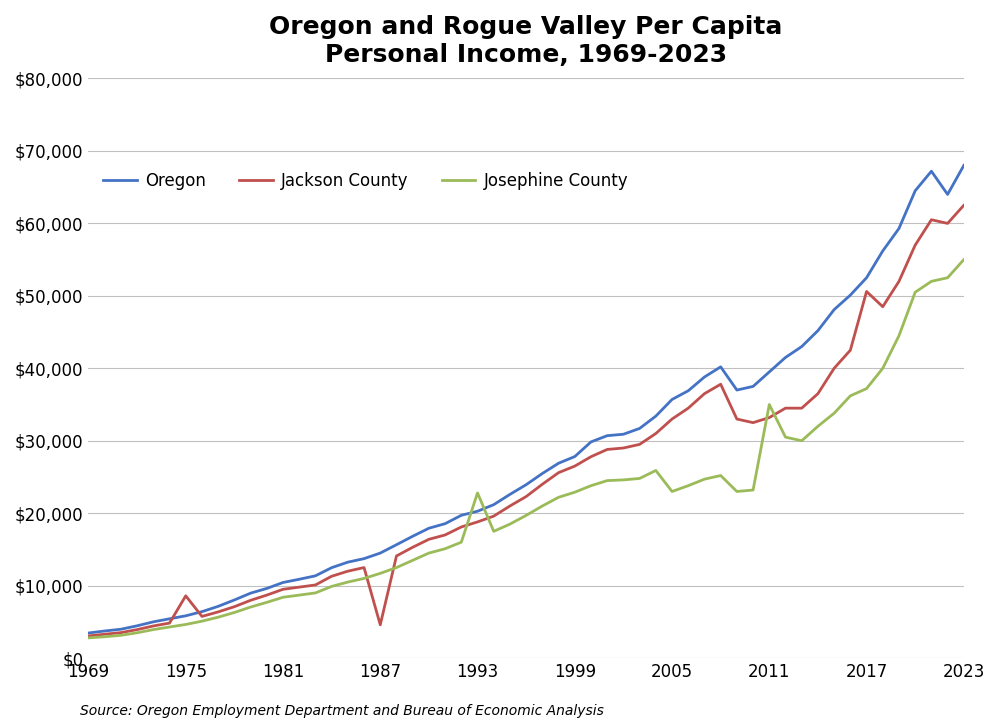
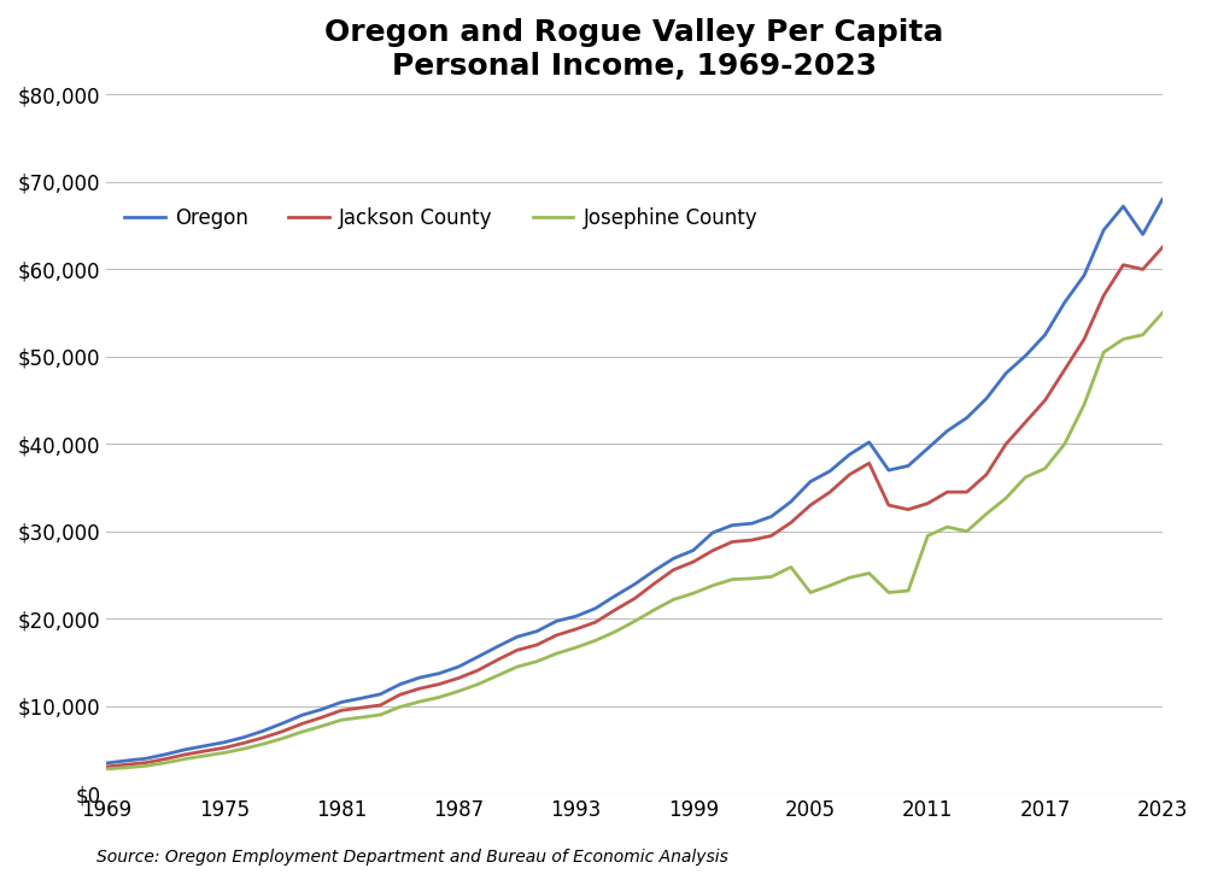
Jackson County/1975: $8,600 -> $5,200
Jackson County/1987: $4,600 -> $13,200
Josephine County/1993: $22,800 -> $16,700
Josephine County/2011: $35,000 -> $29,500
Jackson County/2017: $50,600 -> $45,000
